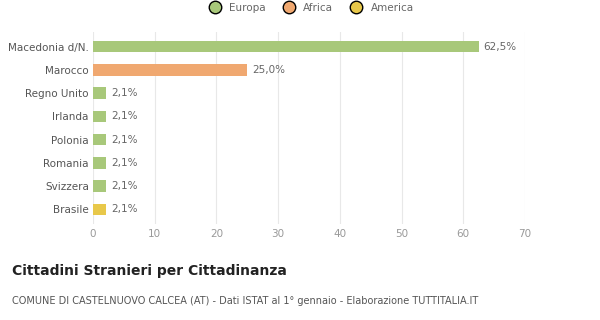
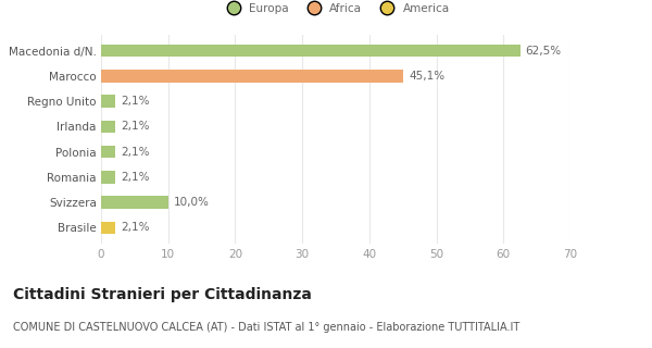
Marocco: 25,0% -> 45,1%
Svizzera: 2,1% -> 10,0%
